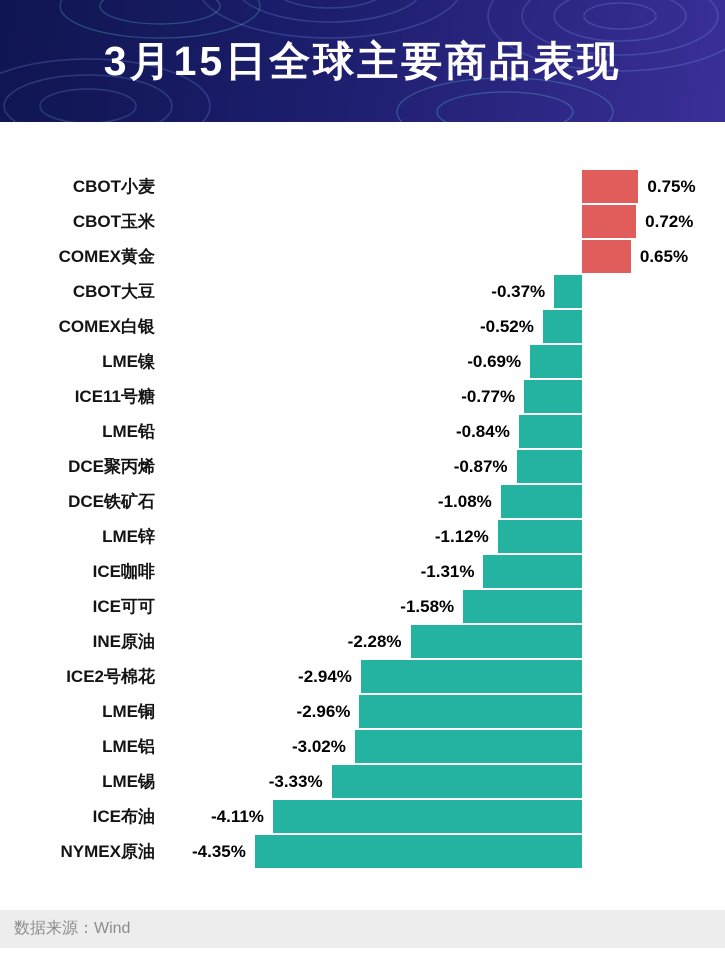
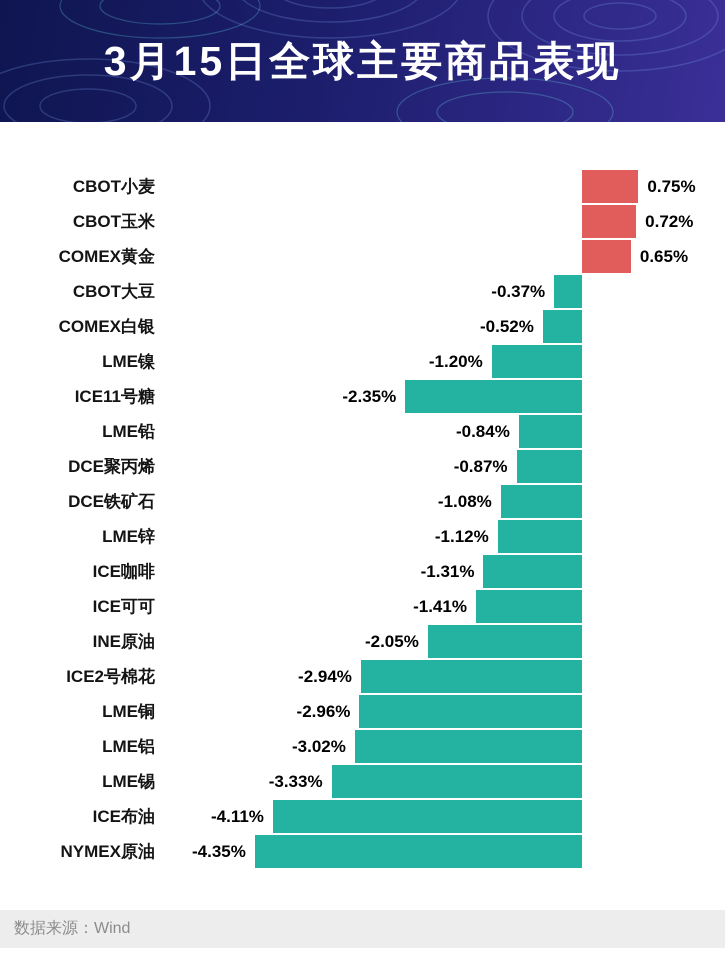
LME镍: -0.69% -> -1.20%
ICE11号糖: -0.77% -> -2.35%
ICE可可: -1.58% -> -1.41%
INE原油: -2.28% -> -2.05%
